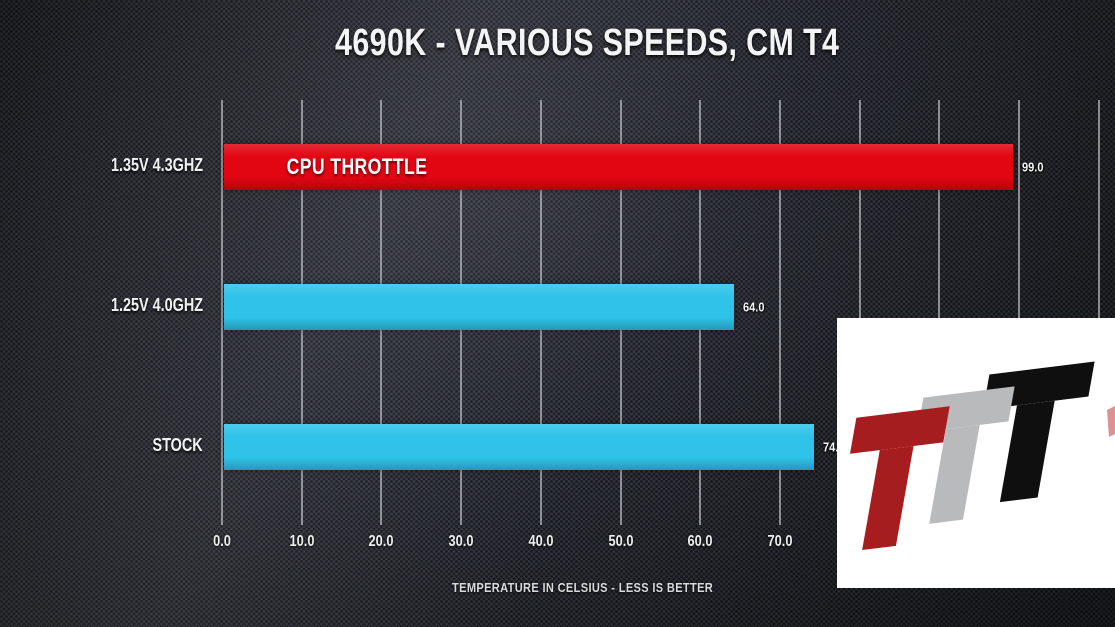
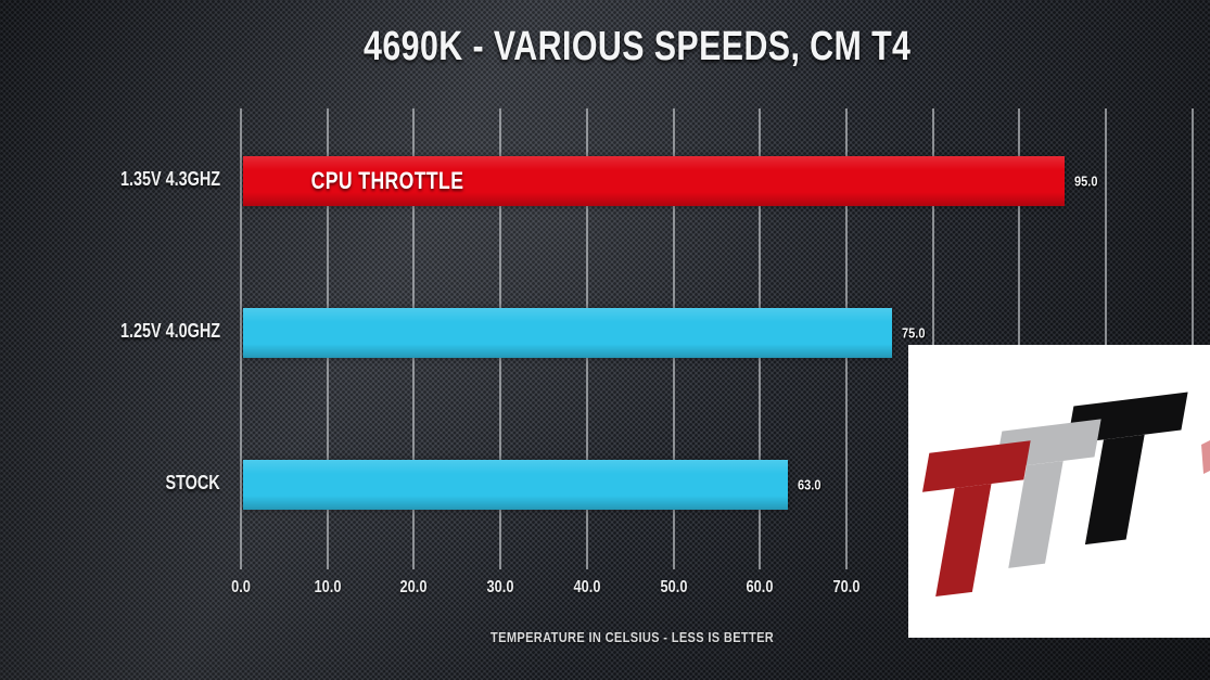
1.35V 4.3GHZ: 99.0 -> 95.0
1.25V 4.0GHZ: 64.0 -> 75.0
STOCK: 74.0 -> 63.0
